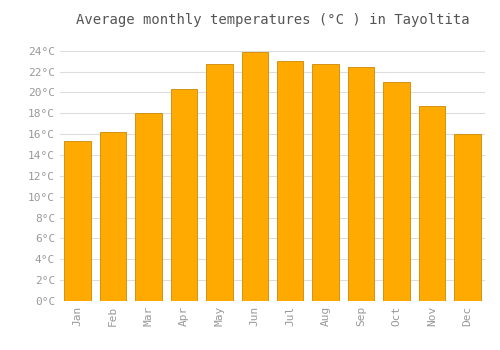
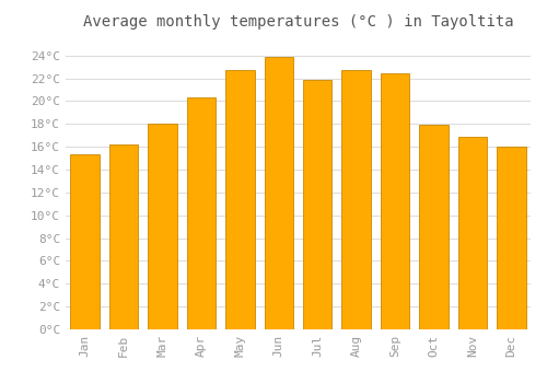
Jul: 23.0°C -> 21.9°C
Oct: 21.0°C -> 17.9°C
Nov: 18.7°C -> 16.9°C
